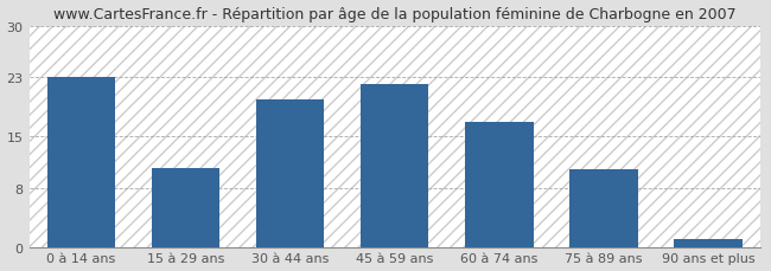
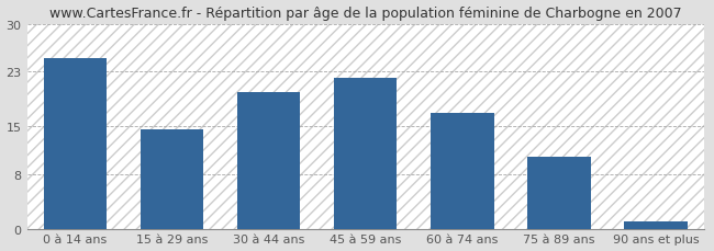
0 à 14 ans: 23.0 -> 25.0
15 à 29 ans: 10.6 -> 14.5
